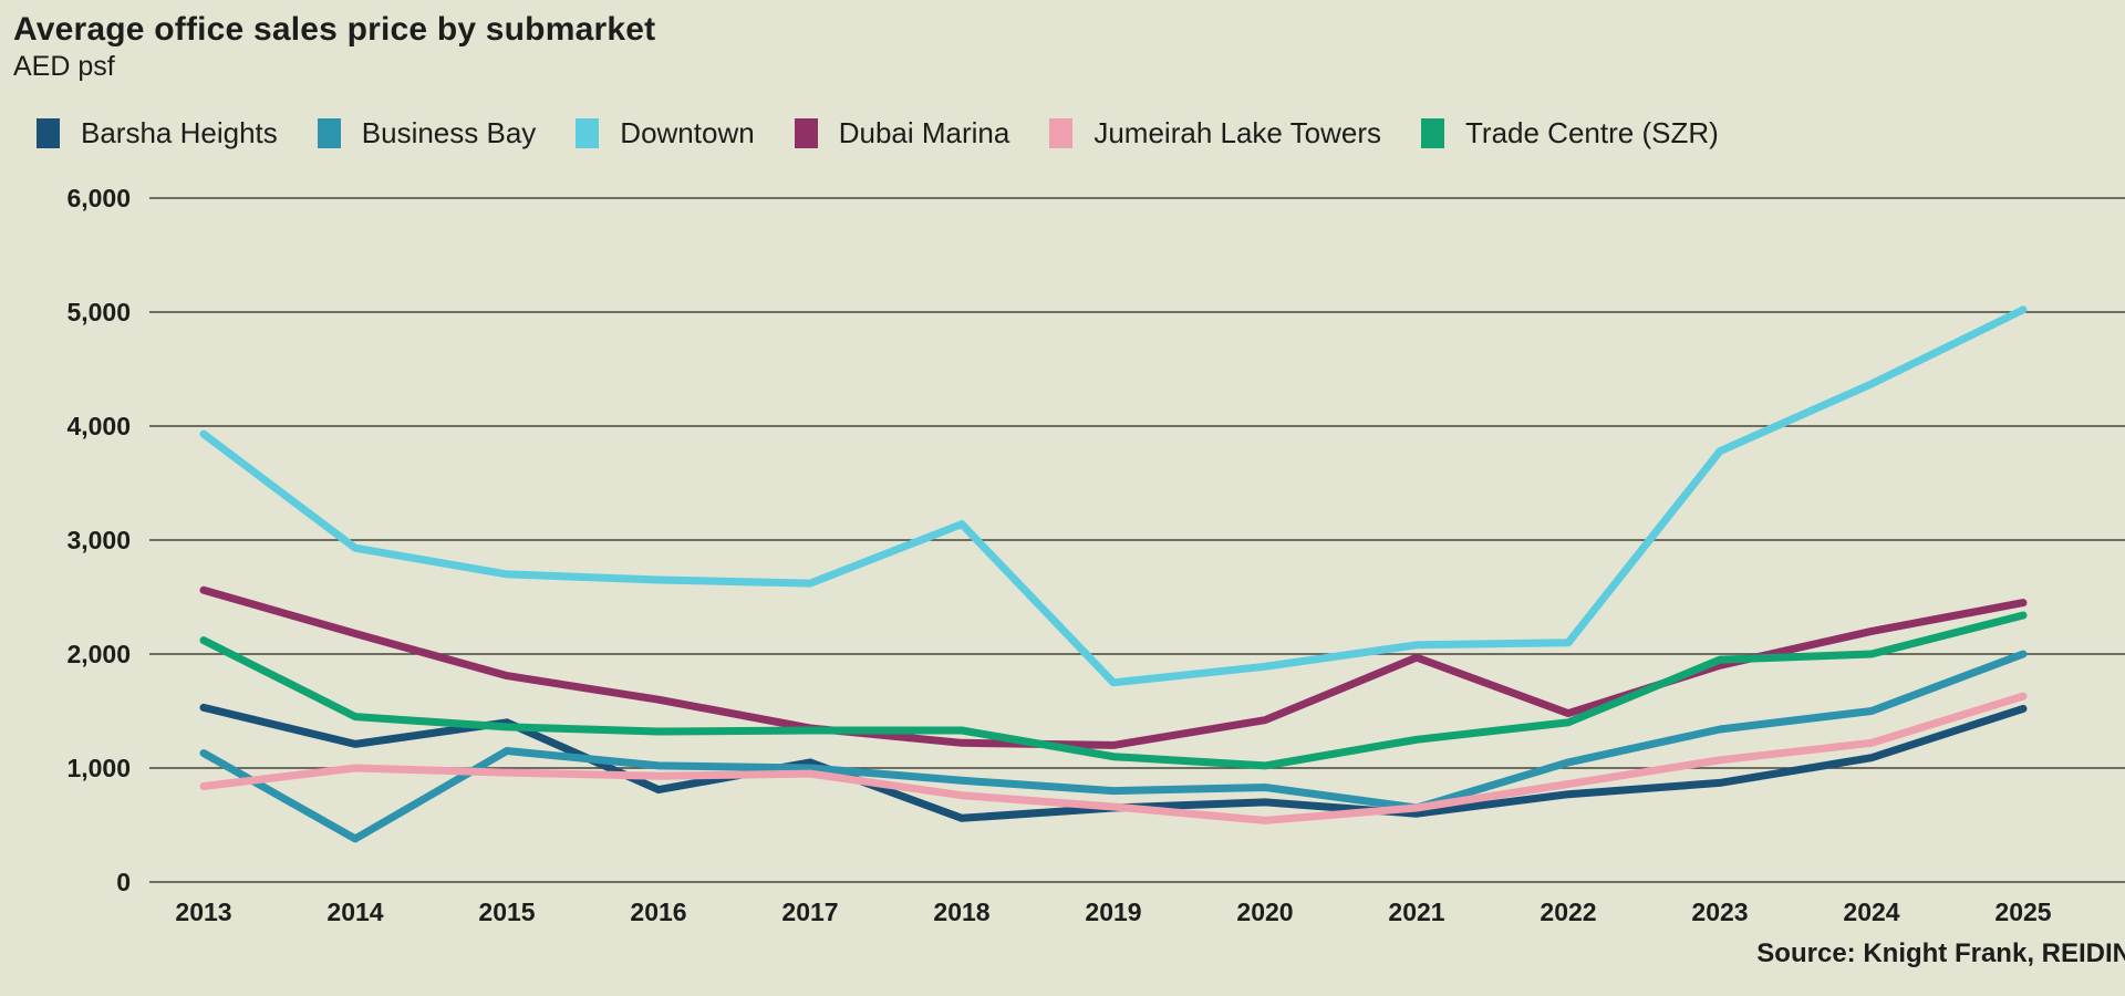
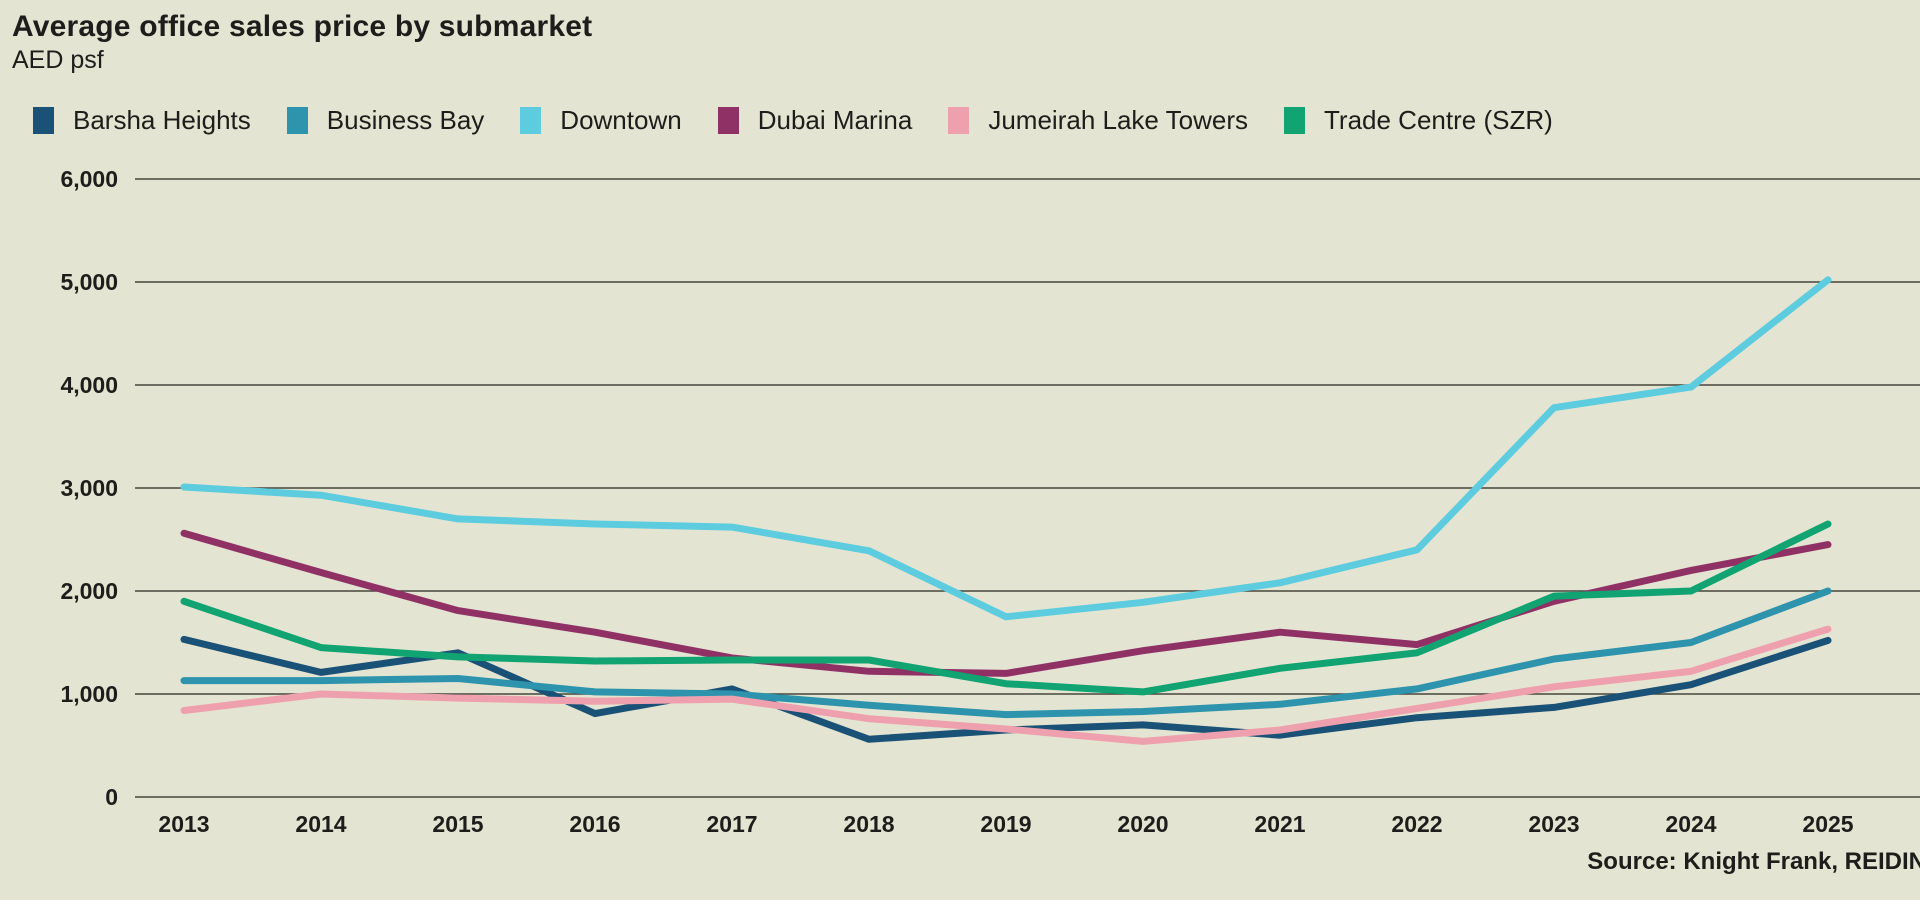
Downtown/2013: 3930 -> 3010
Trade Centre (SZR)/2013: 2120 -> 1900
Business Bay/2014: 380 -> 1130
Downtown/2018: 3140 -> 2390
Business Bay/2021: 650 -> 900
Dubai Marina/2021: 1970 -> 1600
Downtown/2022: 2100 -> 2400
Downtown/2024: 4370 -> 3980
Trade Centre (SZR)/2025: 2340 -> 2650
